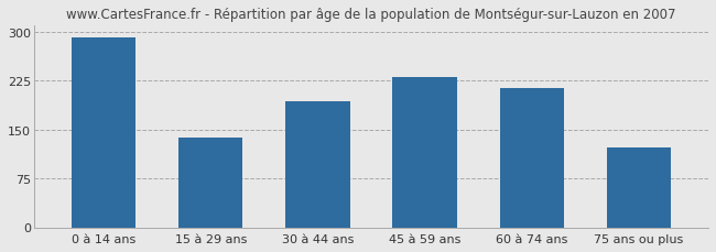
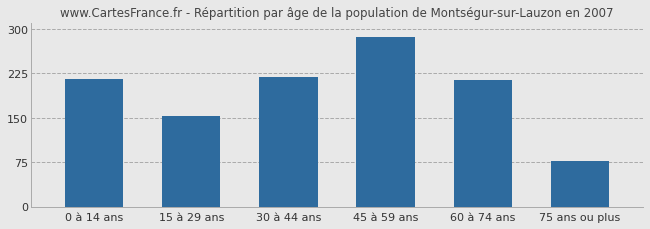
0 à 14 ans: 292 -> 215
15 à 29 ans: 138 -> 152
30 à 44 ans: 194 -> 218
45 à 59 ans: 230 -> 287
75 ans ou plus: 122 -> 76
